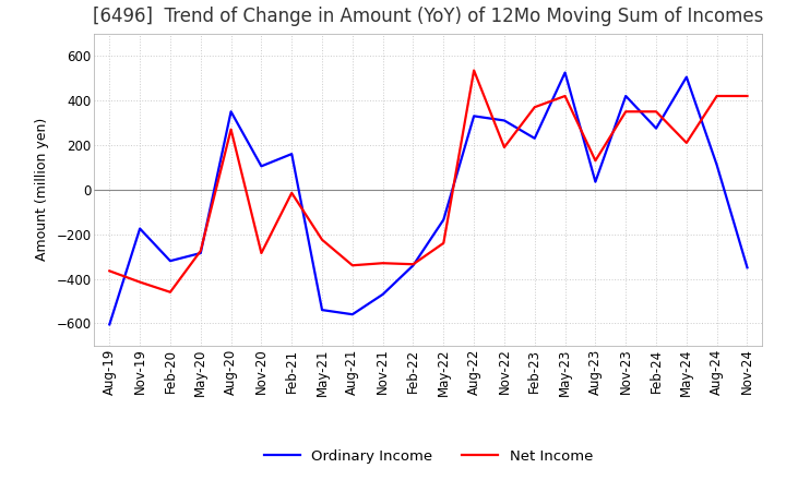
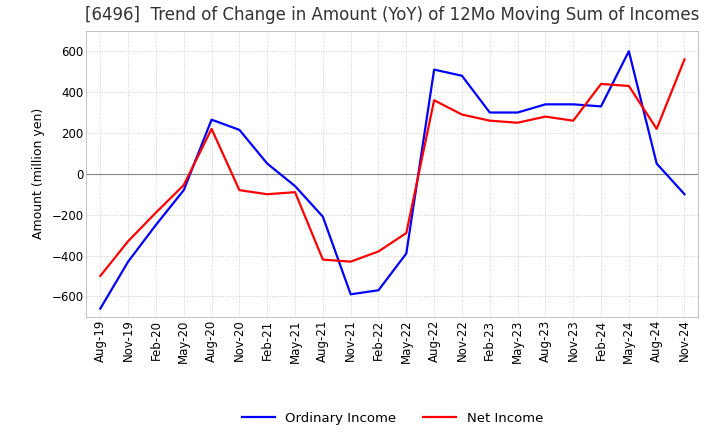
Ordinary Income/Aug-19: -605 -> -660
Net Income/Aug-19: -365 -> -500
Ordinary Income/Nov-19: -175 -> -430
Net Income/Nov-19: -415 -> -330
Ordinary Income/Feb-20: -320 -> -250
Net Income/Feb-20: -460 -> -190
Ordinary Income/May-20: -285 -> -80
Net Income/May-20: -275 -> -55
Ordinary Income/Aug-20: 350 -> 265
Net Income/Aug-20: 270 -> 220
Ordinary Income/Nov-20: 105 -> 215
Net Income/Nov-20: -285 -> -80
Ordinary Income/Feb-21: 160 -> 50
Net Income/Feb-21: -15 -> -100
Ordinary Income/May-21: -540 -> -60
Net Income/May-21: -225 -> -90
Ordinary Income/Aug-21: -560 -> -210
Net Income/Aug-21: -340 -> -420
Ordinary Income/Nov-21: -470 -> -590
Net Income/Nov-21: -330 -> -430
Ordinary Income/Feb-22: -340 -> -570
Net Income/Feb-22: -335 -> -380
Ordinary Income/May-22: -135 -> -390
Net Income/May-22: -240 -> -290
Ordinary Income/Aug-22: 330 -> 510
Net Income/Aug-22: 535 -> 360
Ordinary Income/Nov-22: 310 -> 480
Net Income/Nov-22: 190 -> 290
Ordinary Income/Feb-23: 230 -> 300
Net Income/Feb-23: 370 -> 260
Ordinary Income/May-23: 525 -> 300
Net Income/May-23: 420 -> 250
Ordinary Income/Aug-23: 35 -> 340
Net Income/Aug-23: 130 -> 280
Ordinary Income/Nov-23: 420 -> 340
Net Income/Nov-23: 350 -> 260
Ordinary Income/Feb-24: 275 -> 330
Net Income/Feb-24: 350 -> 440
Ordinary Income/May-24: 505 -> 600
Net Income/May-24: 210 -> 430
Ordinary Income/Aug-24: 110 -> 50
Net Income/Aug-24: 420 -> 220
Ordinary Income/Nov-24: -350 -> -100
Net Income/Nov-24: 420 -> 560
